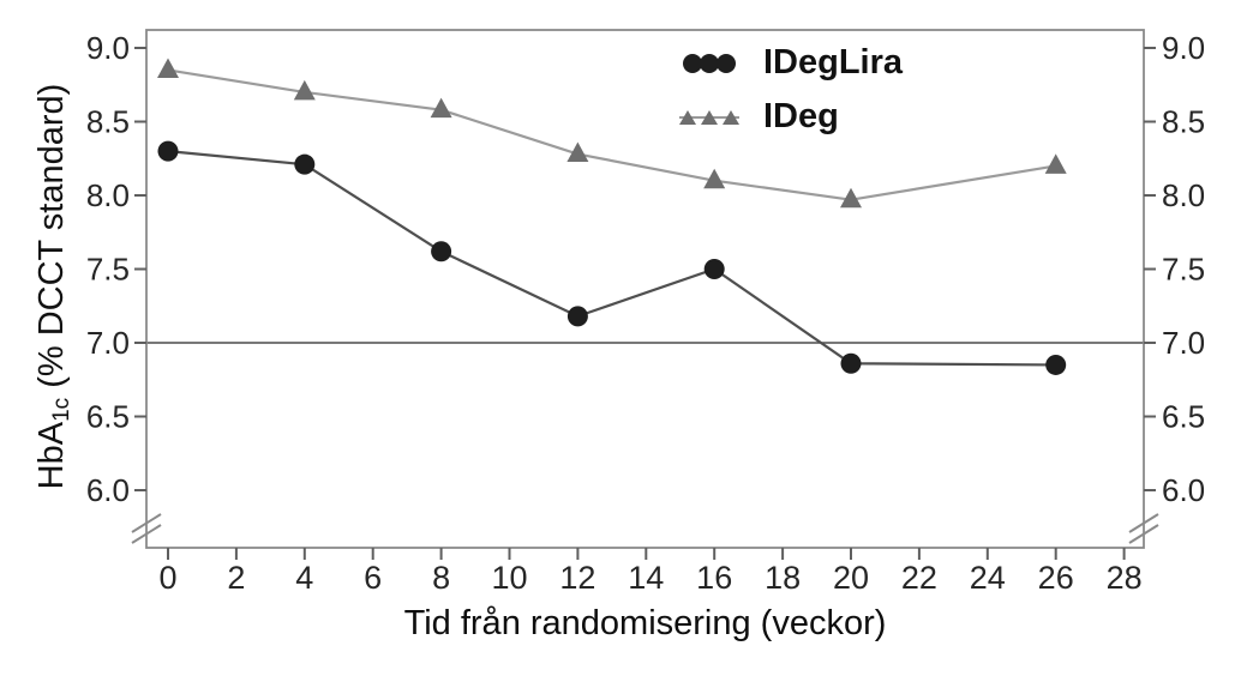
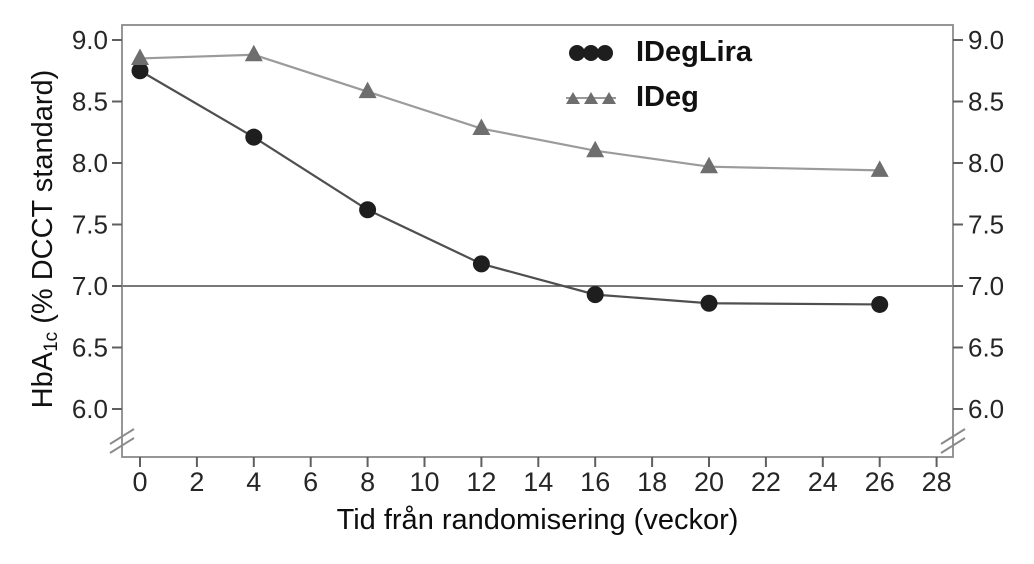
IDegLira/0: 8.3 -> 8.8
IDeg/4: 8.7 -> 8.9
IDegLira/16: 7.5 -> 6.9
IDeg/26: 8.2 -> 7.9
